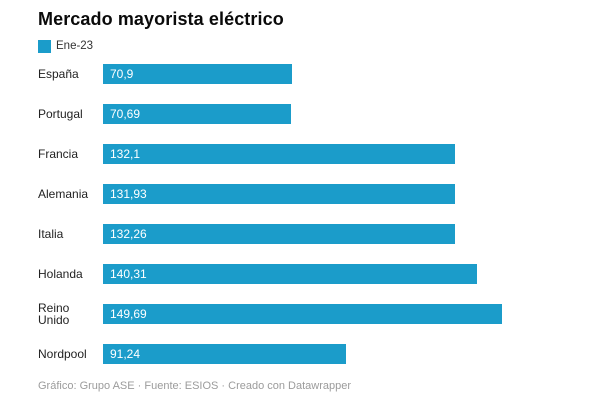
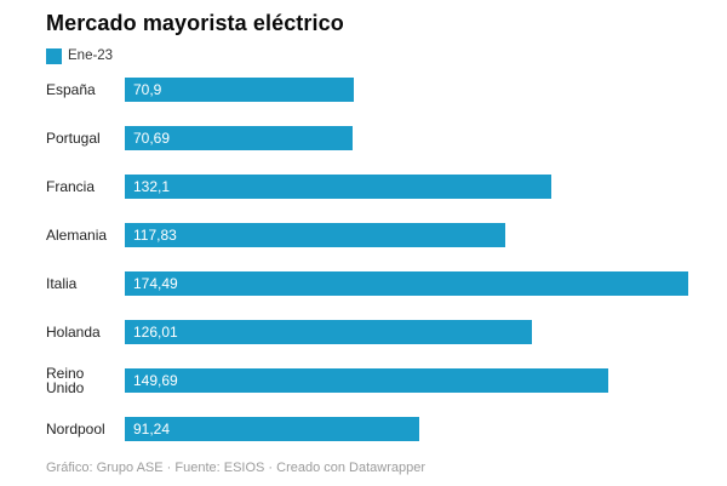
Alemania: 131,93 -> 117,83
Italia: 132,26 -> 174,49
Holanda: 140,31 -> 126,01
